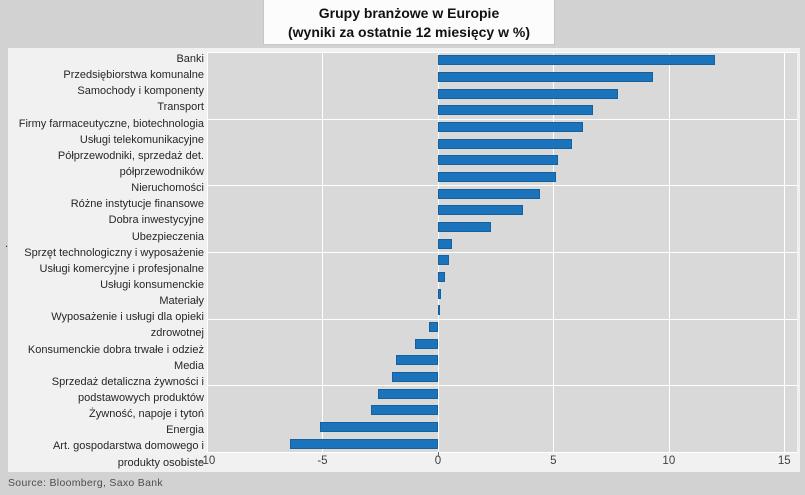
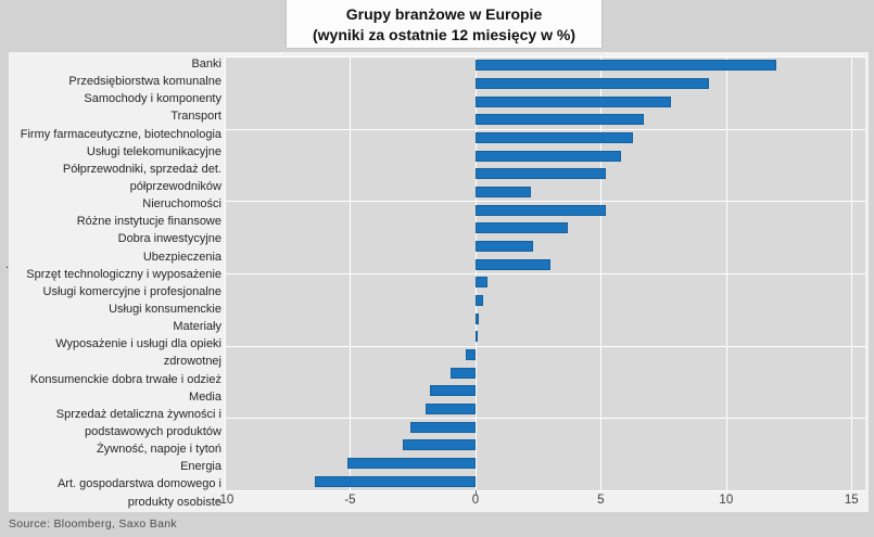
półprzewodników: 5.1 -> 2.2
Nieruchomości: 4.4 -> 5.2
Ubezpieczenia: 0.6 -> 3.0
